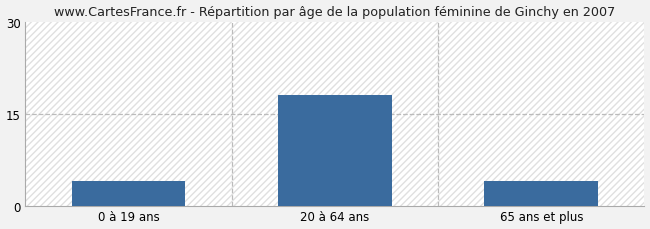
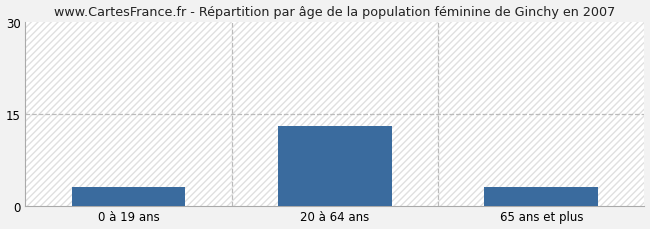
0 à 19 ans: 4 -> 3
20 à 64 ans: 18 -> 13
65 ans et plus: 4 -> 3
